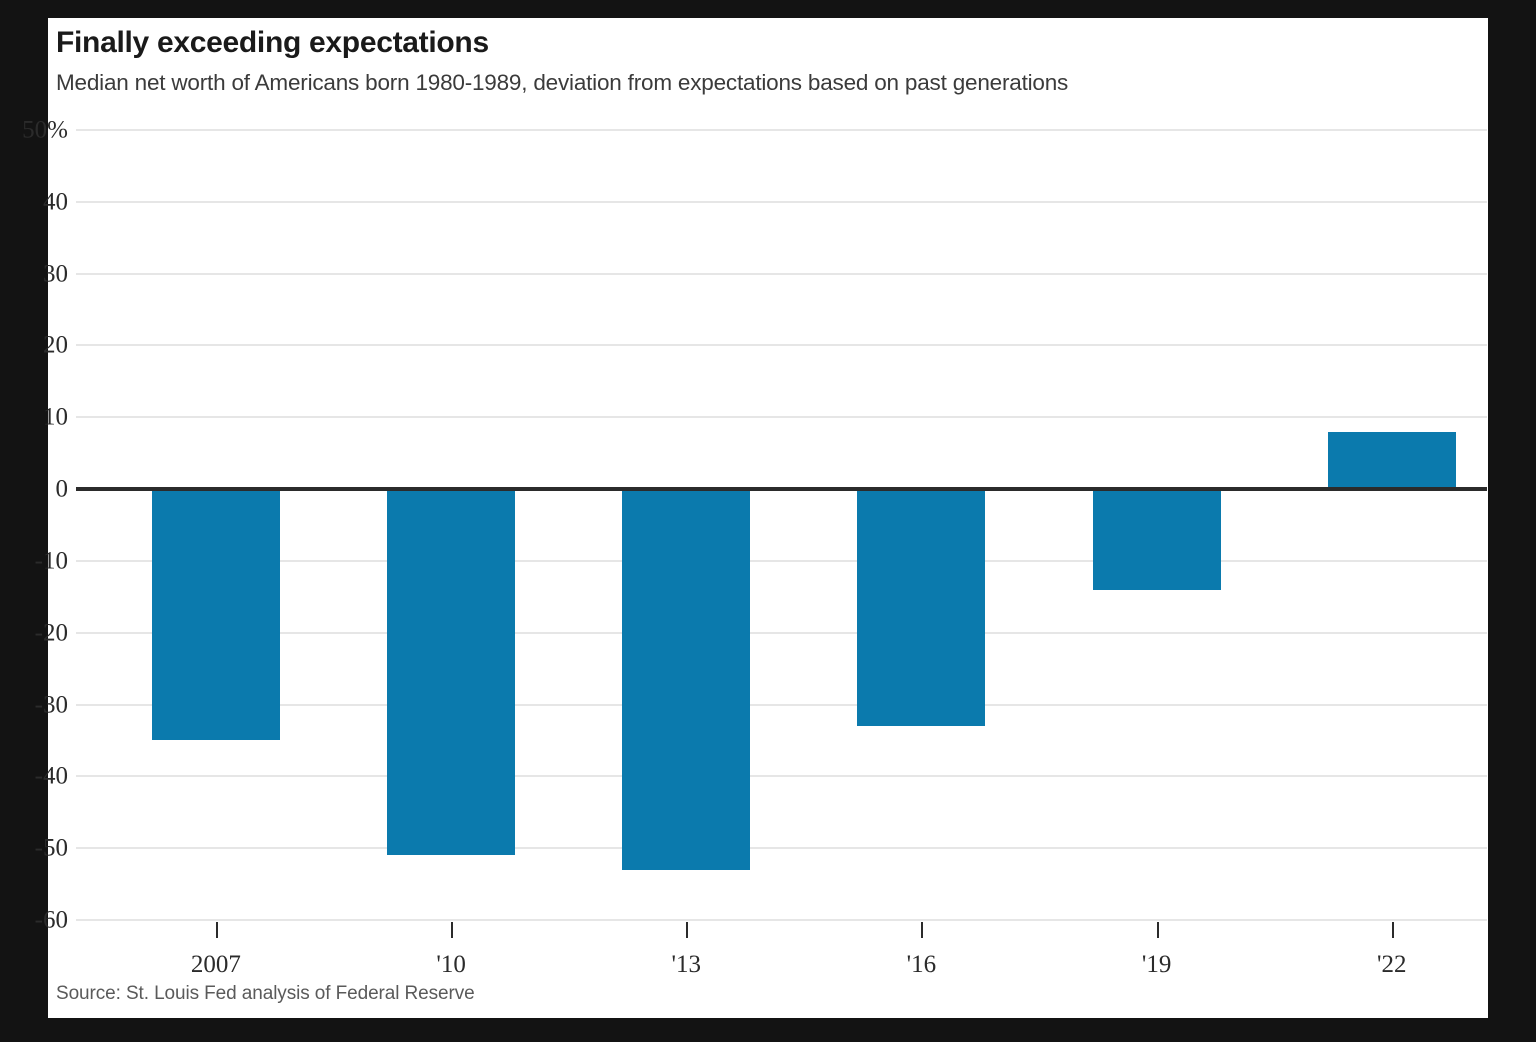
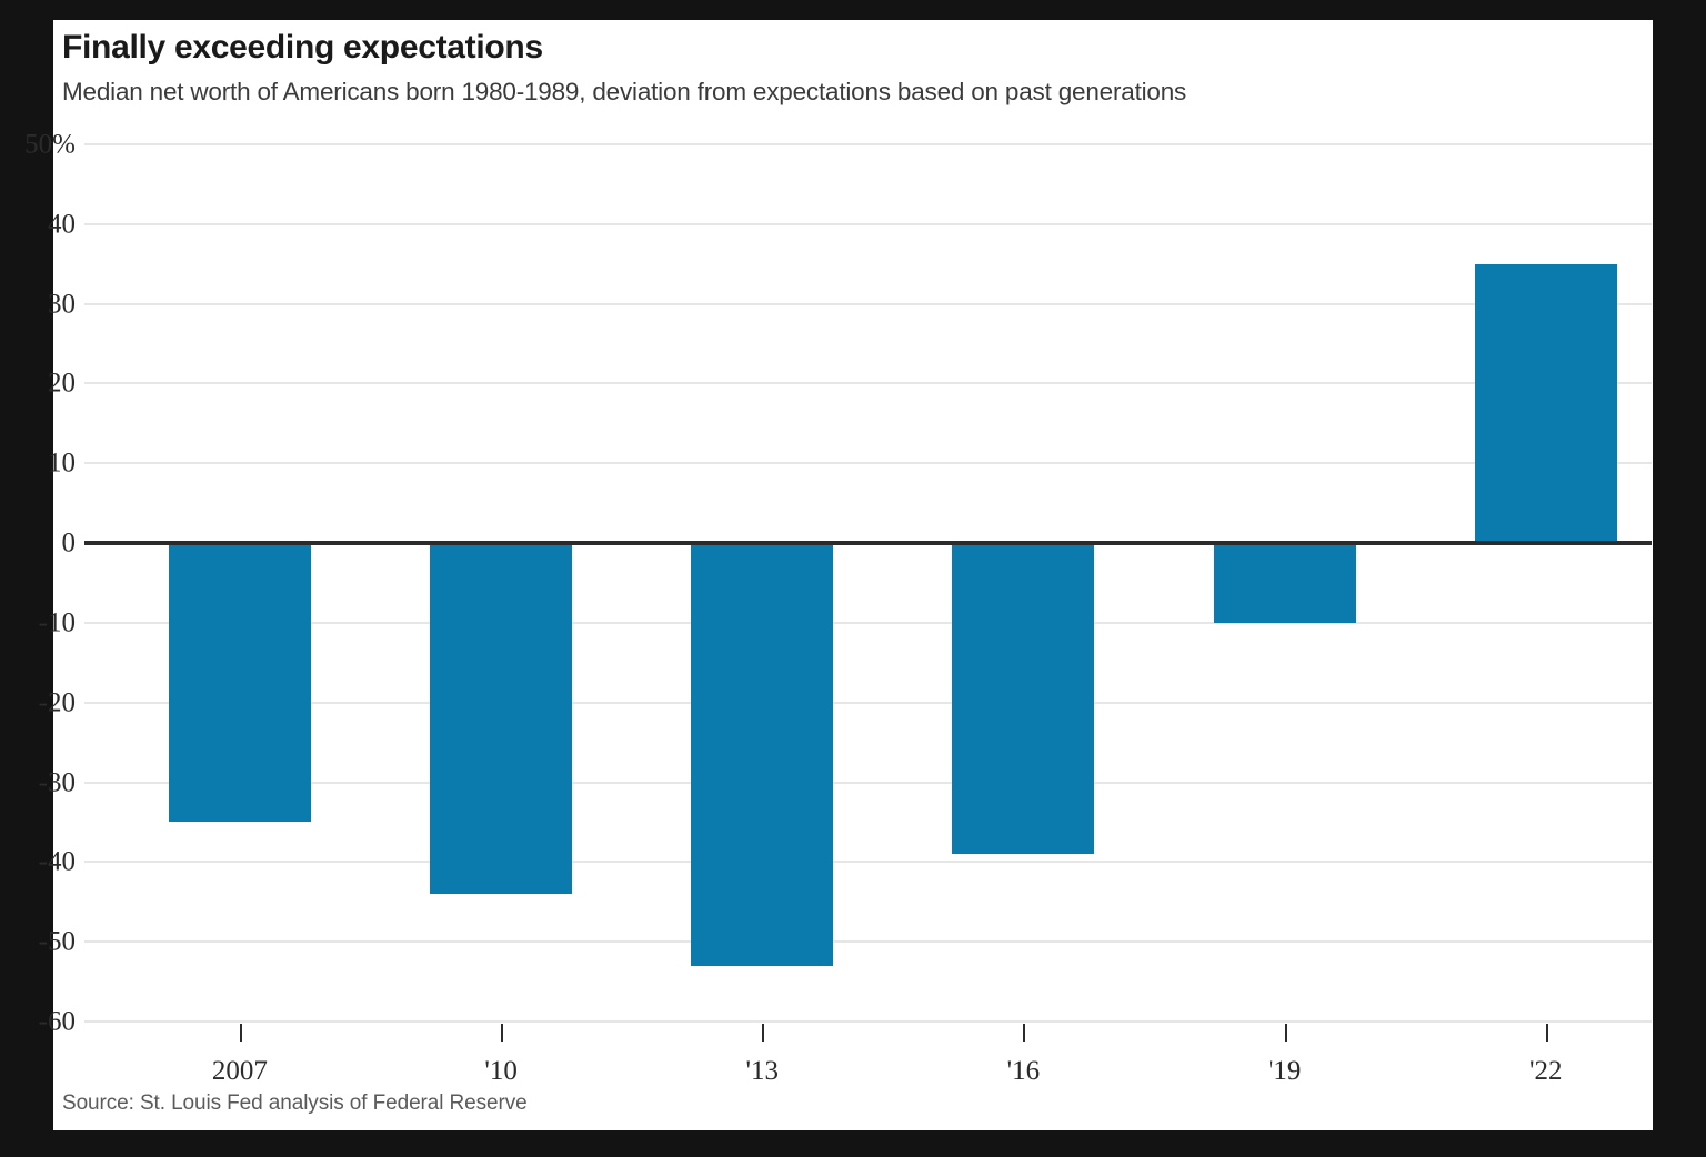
'10: -51% -> -44%
'16: -33% -> -39%
'19: -14% -> -10%
'22: 8% -> 35%
